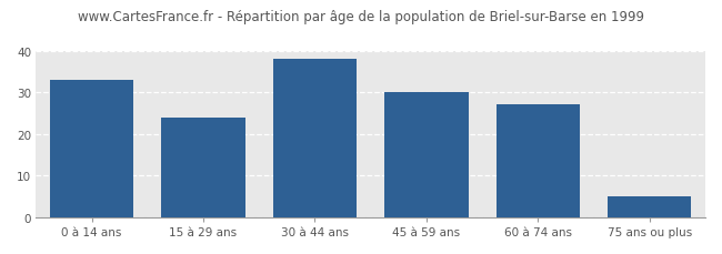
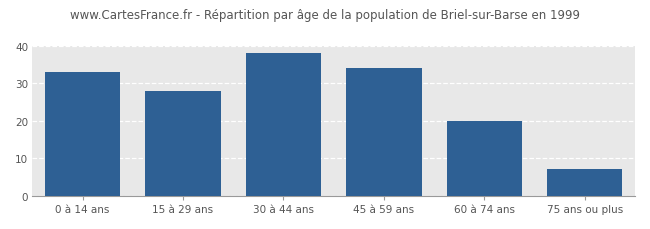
15 à 29 ans: 24 -> 28
45 à 59 ans: 30 -> 34
60 à 74 ans: 27 -> 20
75 ans ou plus: 5 -> 7
